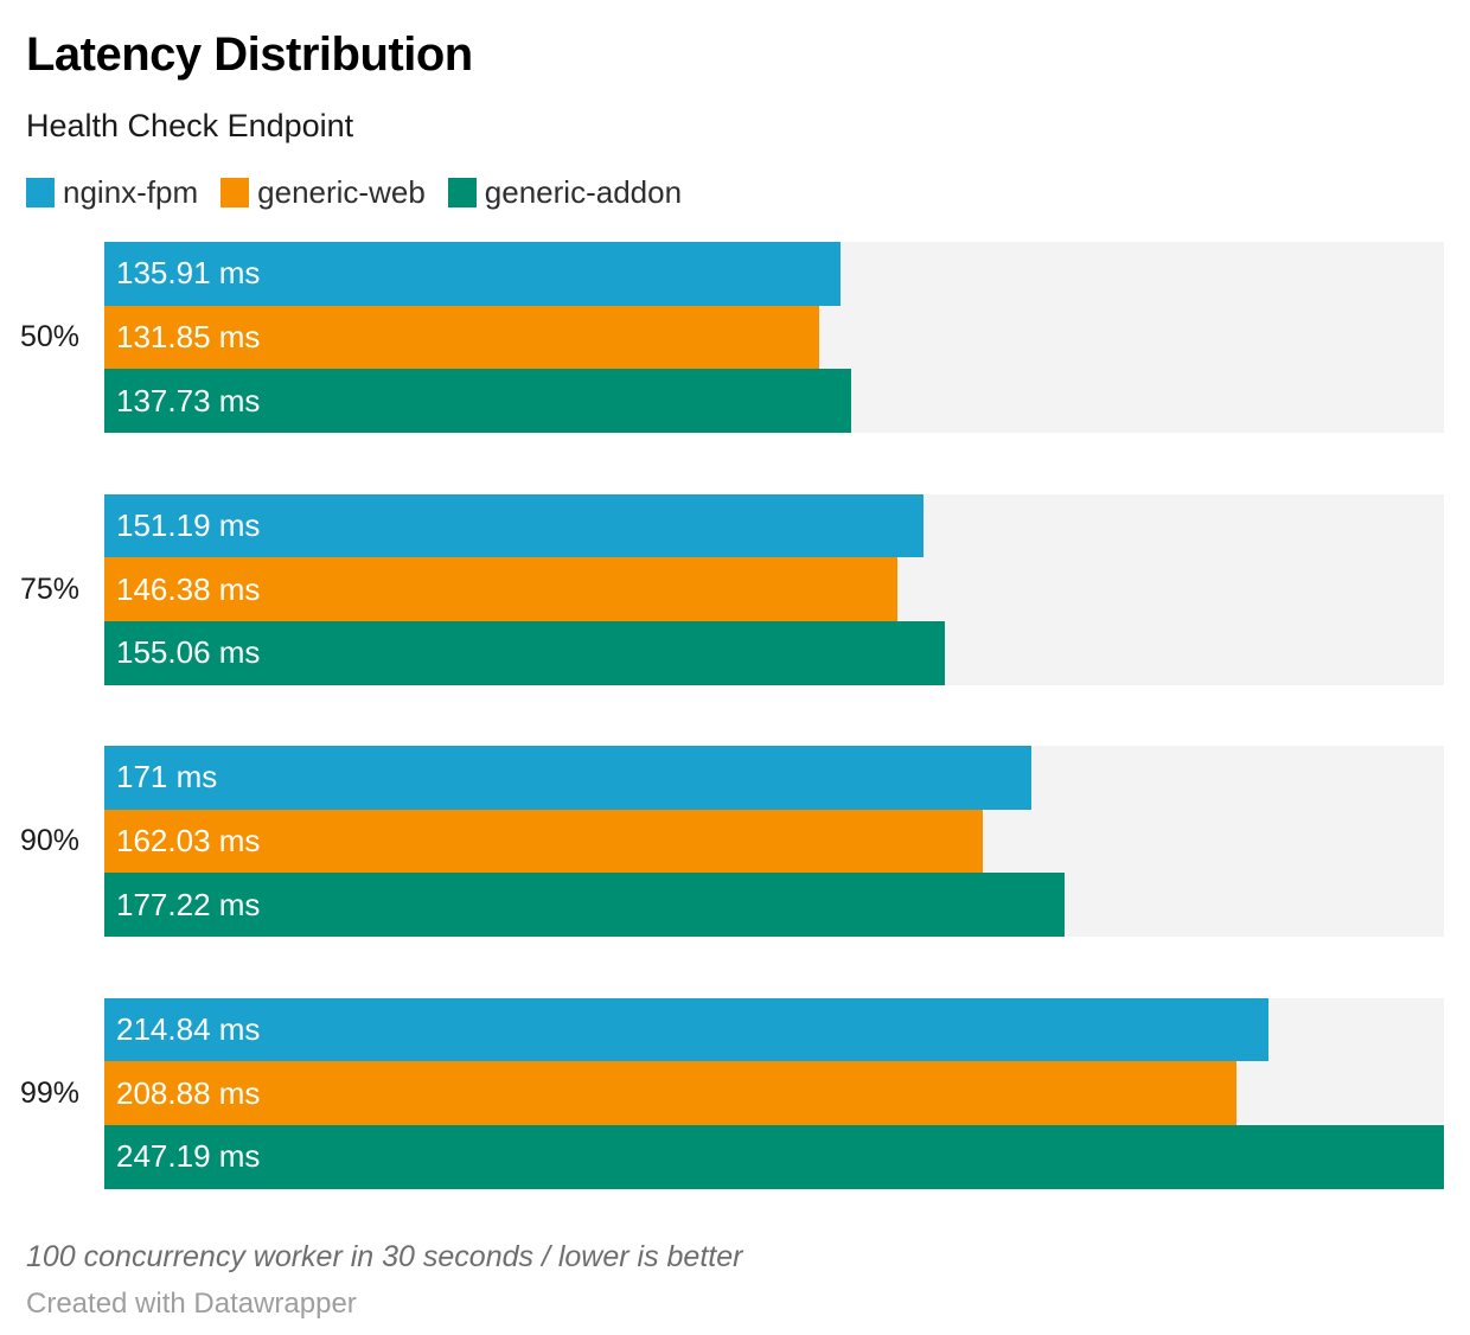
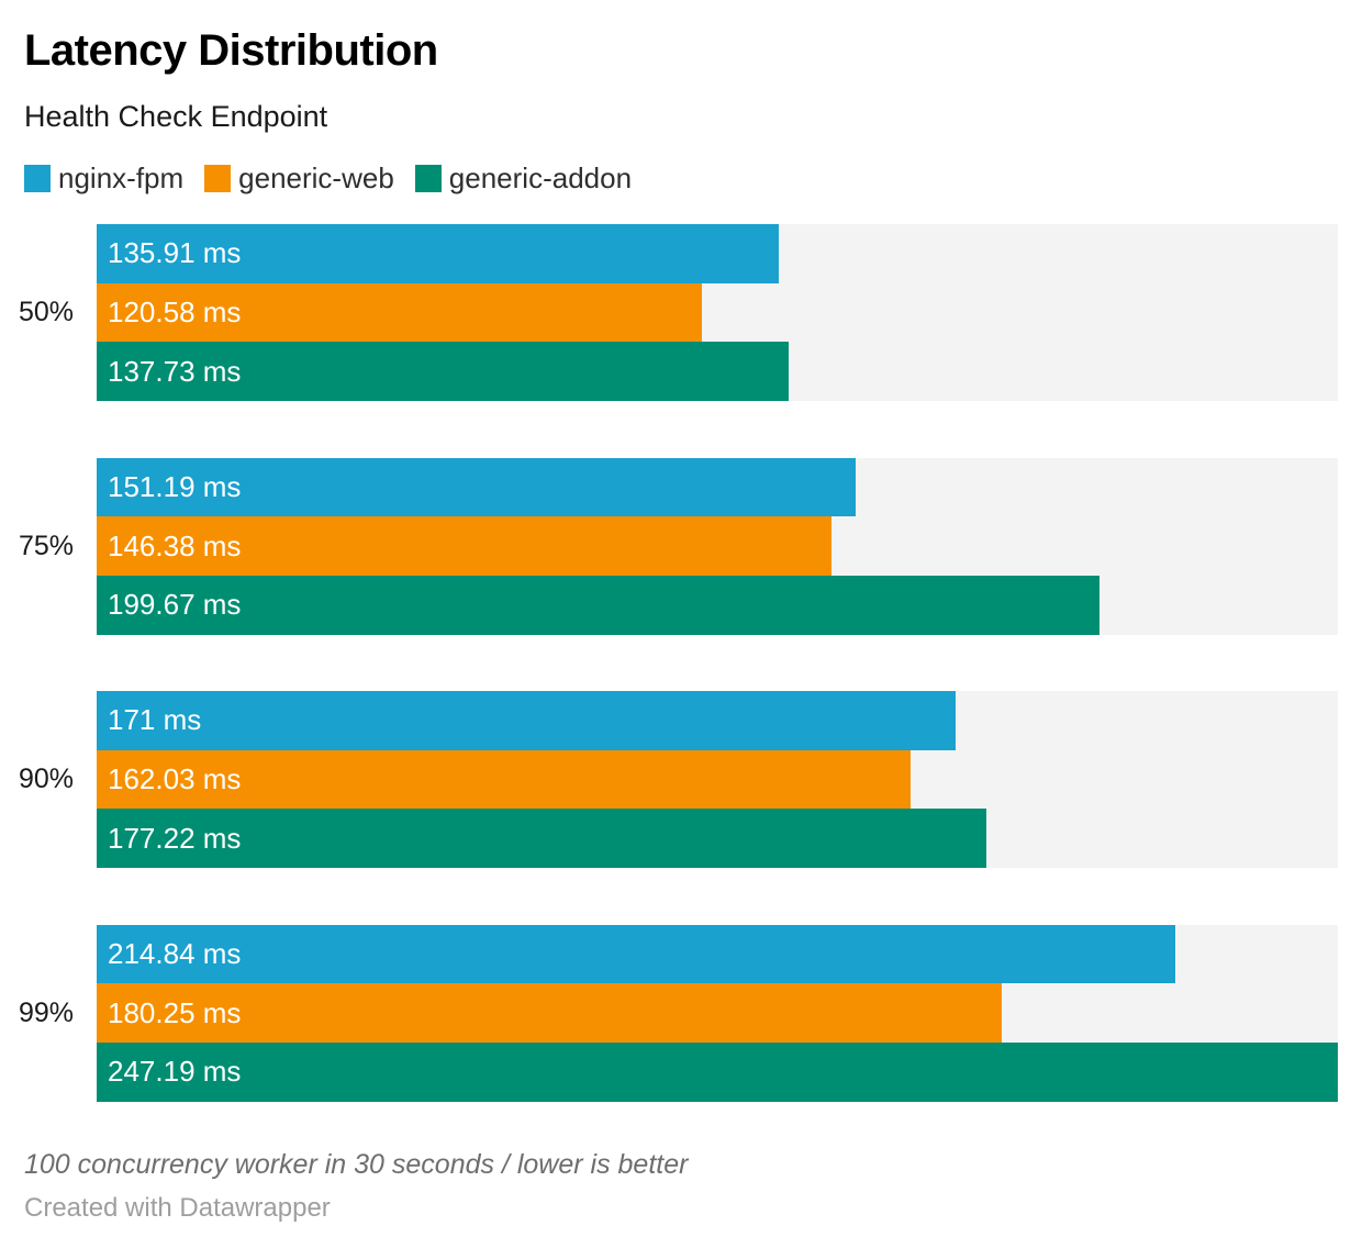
generic-web/50%: 131.85 -> 120.58
generic-addon/75%: 155.06 -> 199.67
generic-web/99%: 208.88 -> 180.25
